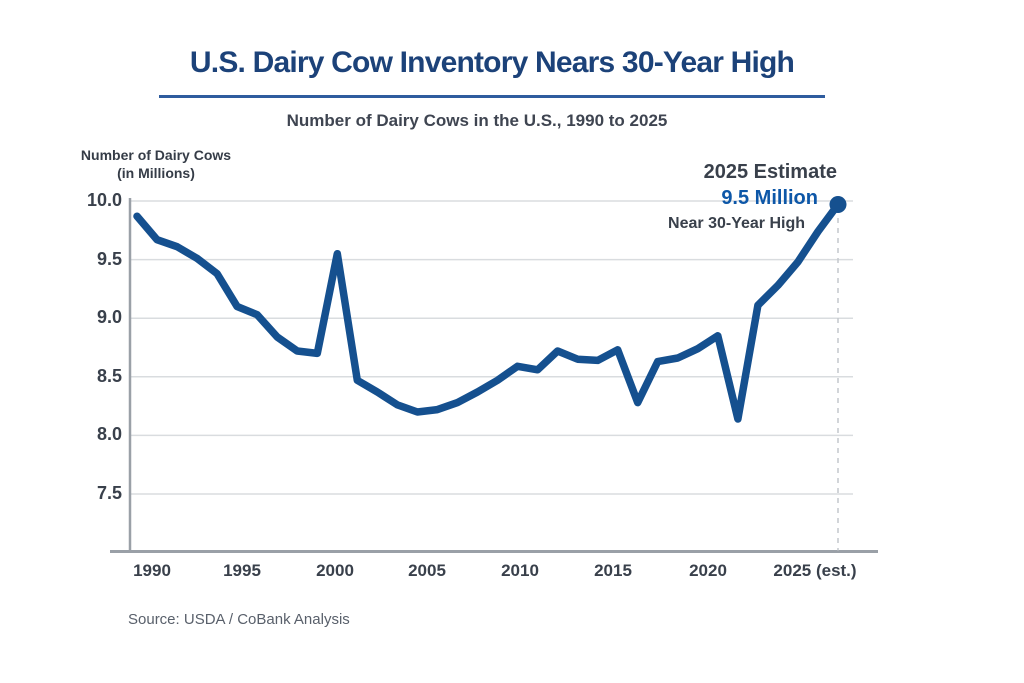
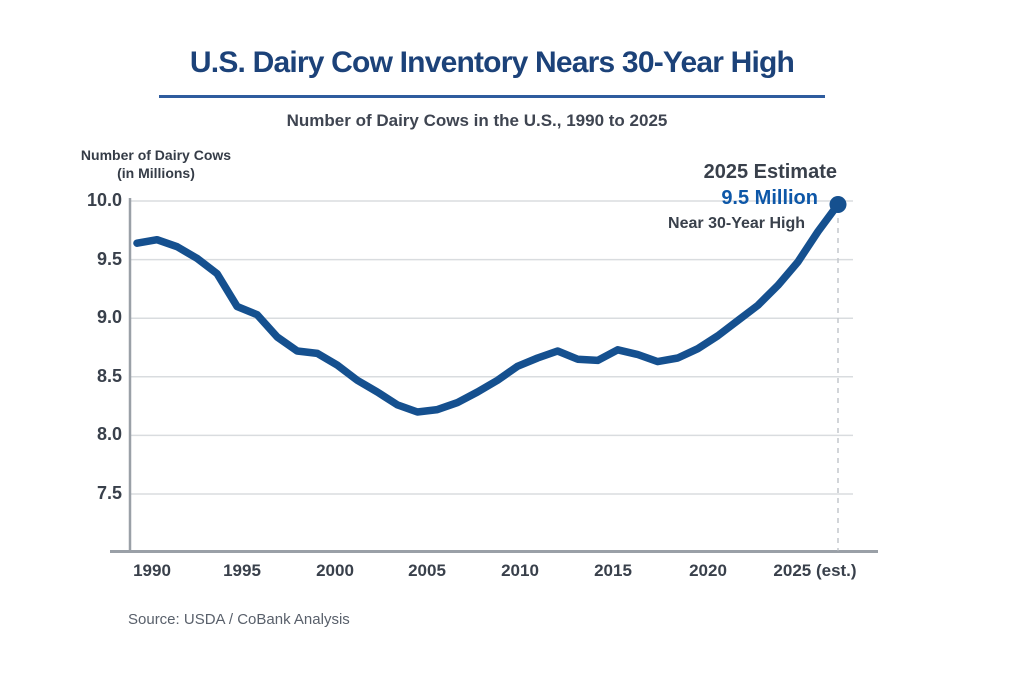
1990: 9.87 -> 9.64
2000: 9.55 -> 8.60
2010: 8.56 -> 8.66
2015: 8.28 -> 8.69
2020: 8.14 -> 8.98
